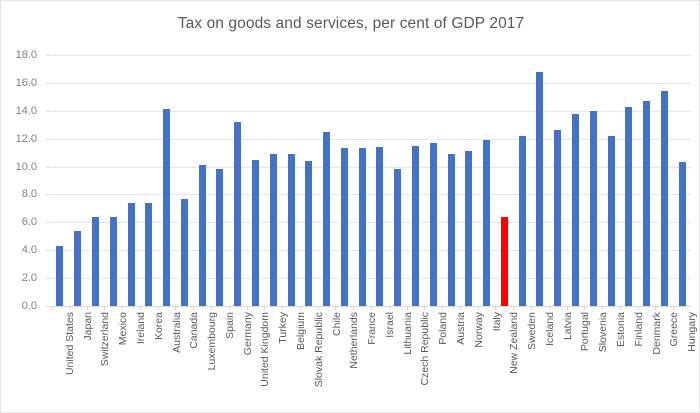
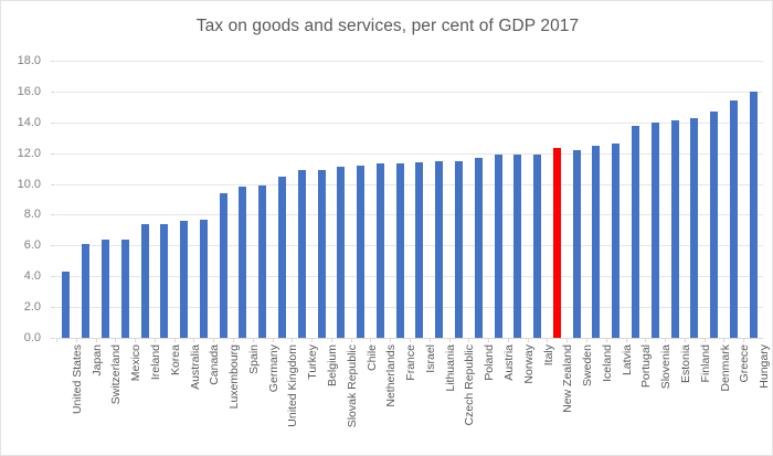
Japan: 5.4 -> 6.1
Australia: 14.1 -> 7.6
Luxembourg: 10.1 -> 9.4
Germany: 13.2 -> 9.9
Slovak Republic: 10.4 -> 11.1
Chile: 12.5 -> 11.2
Lithuania: 9.8 -> 11.5
Austria: 10.9 -> 11.9
Norway: 11.1 -> 11.9
New Zealand: 6.4 -> 12.3
Iceland: 16.8 -> 12.5
Estonia: 12.2 -> 14.1
Hungary: 10.3 -> 16.0
